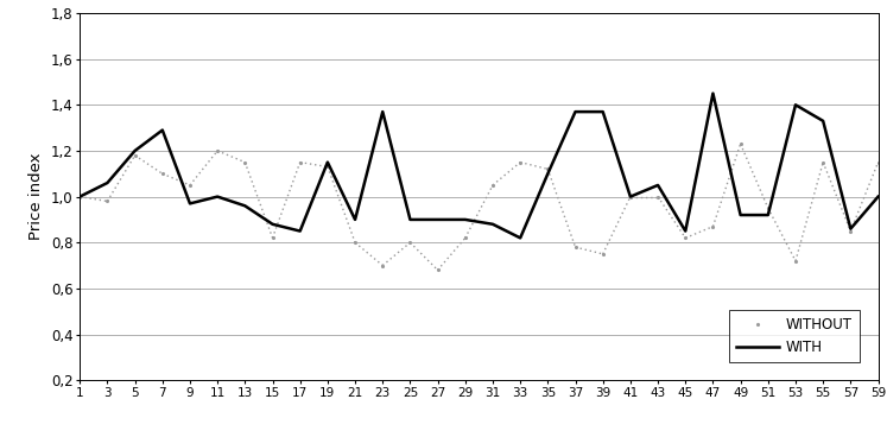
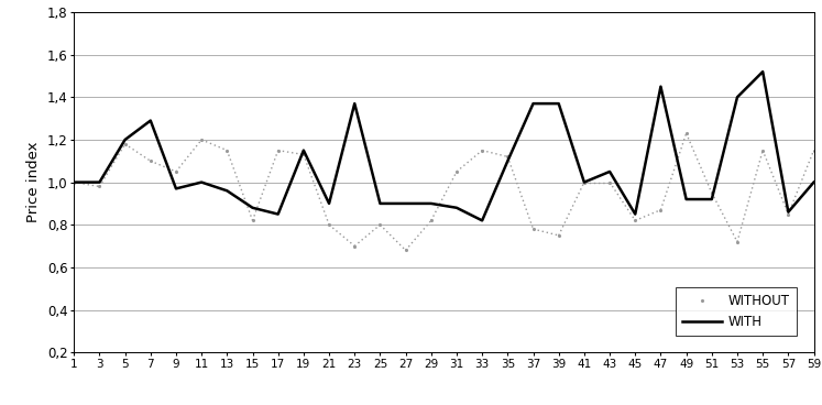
WITH/3: 1,06 -> 1,00
WITH/55: 1,33 -> 1,52
